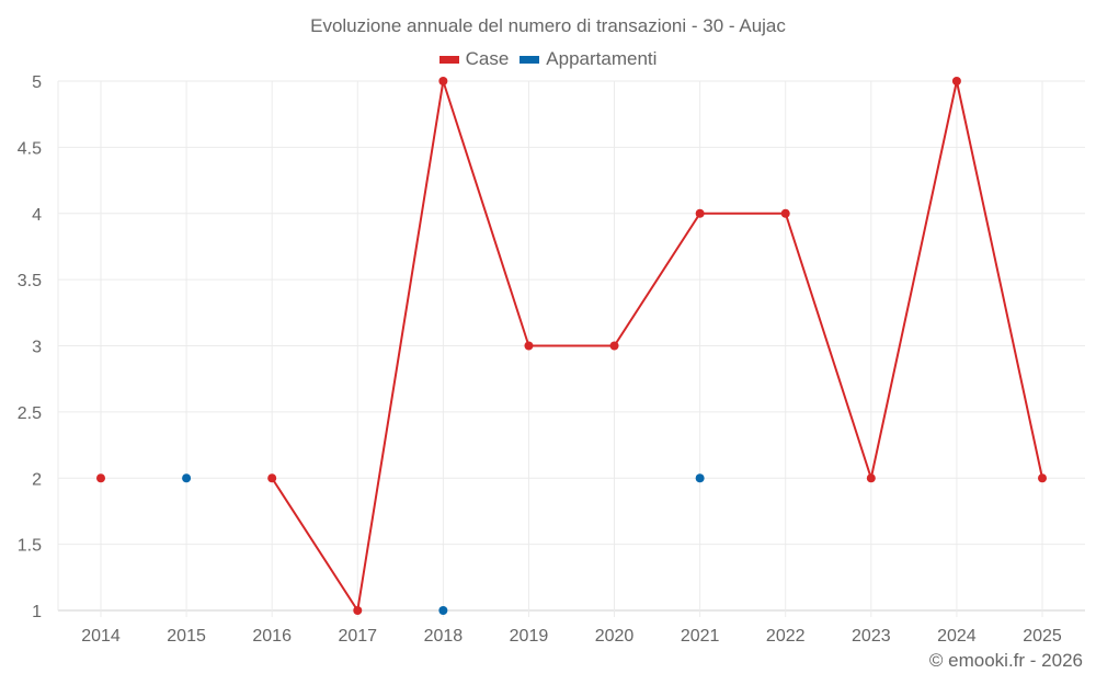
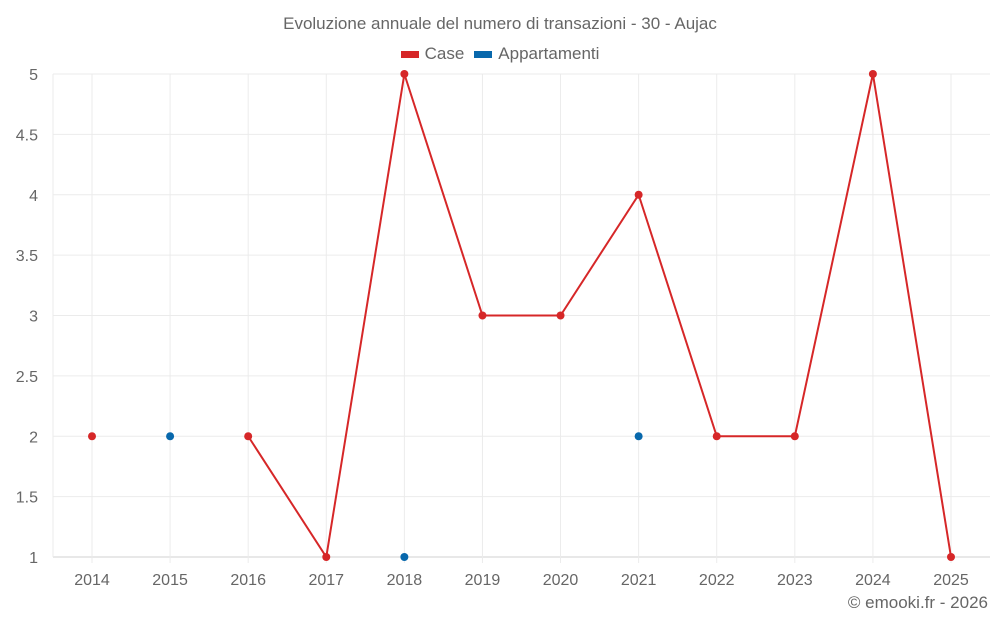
Case/2022: 4 -> 2
Case/2025: 2 -> 1
